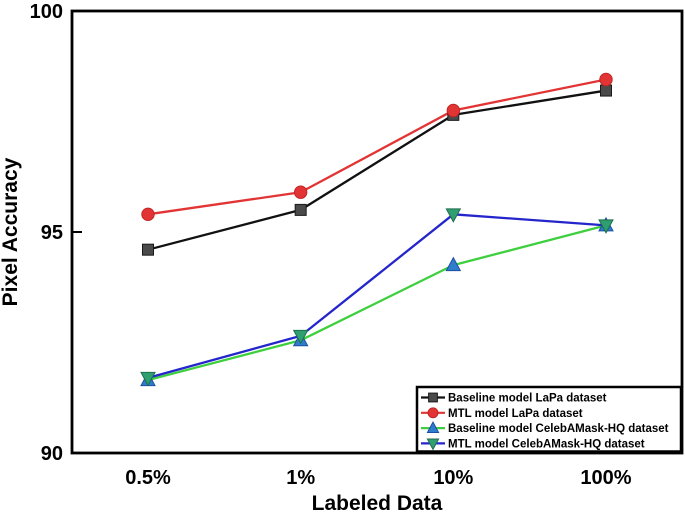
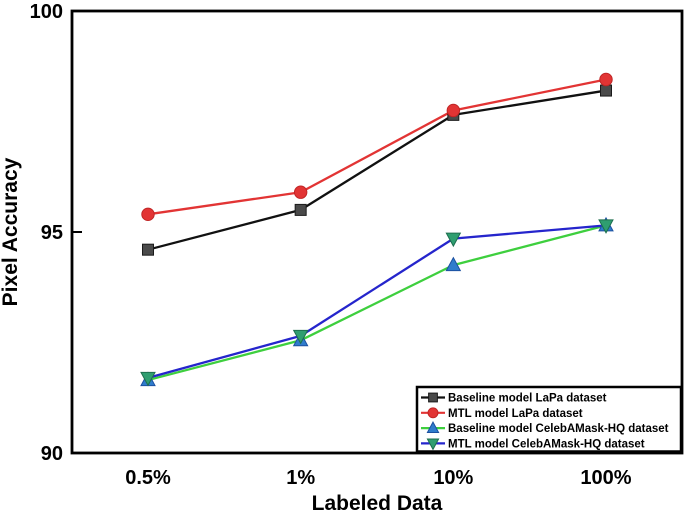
MTL model CelebAMask-HQ dataset/10%: 95.4 -> 94.8
